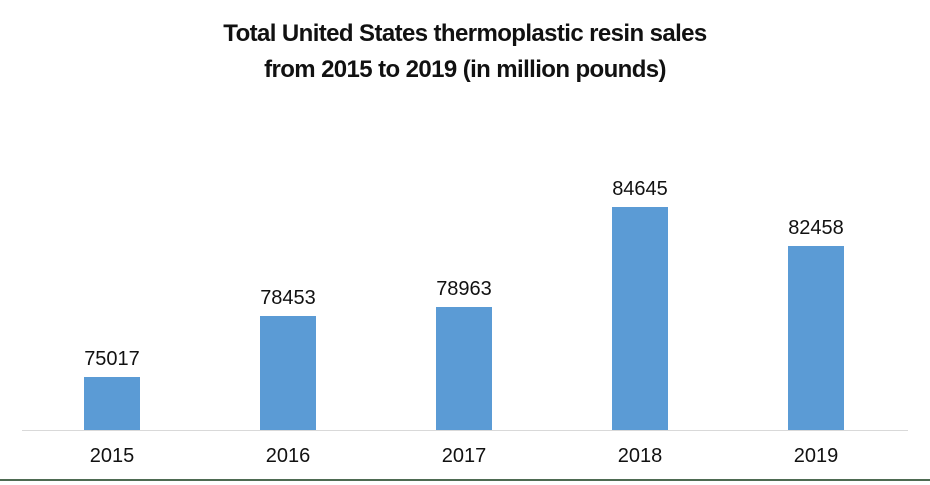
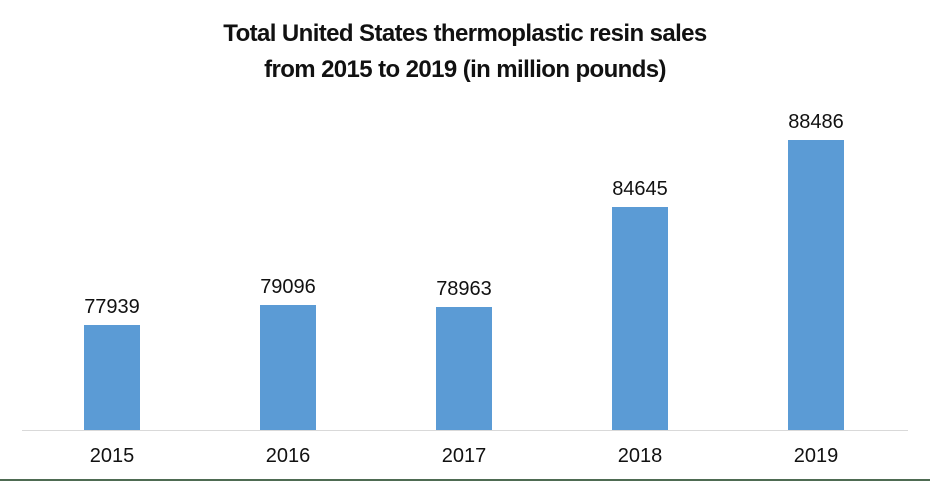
2015: 75017 -> 77939
2016: 78453 -> 79096
2019: 82458 -> 88486
